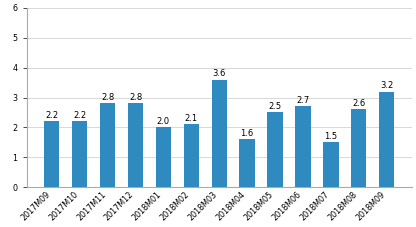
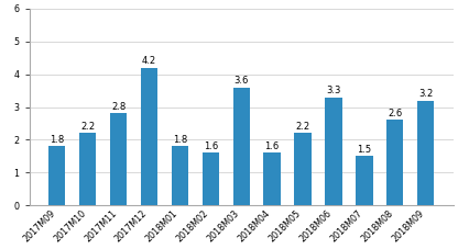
2017M09: 2.2 -> 1.8
2017M12: 2.8 -> 4.2
2018M01: 2.0 -> 1.8
2018M02: 2.1 -> 1.6
2018M05: 2.5 -> 2.2
2018M06: 2.7 -> 3.3
